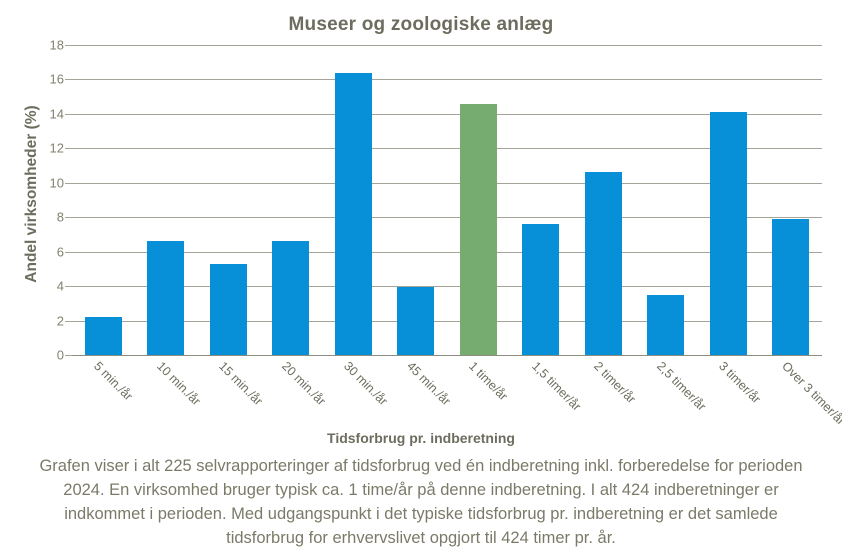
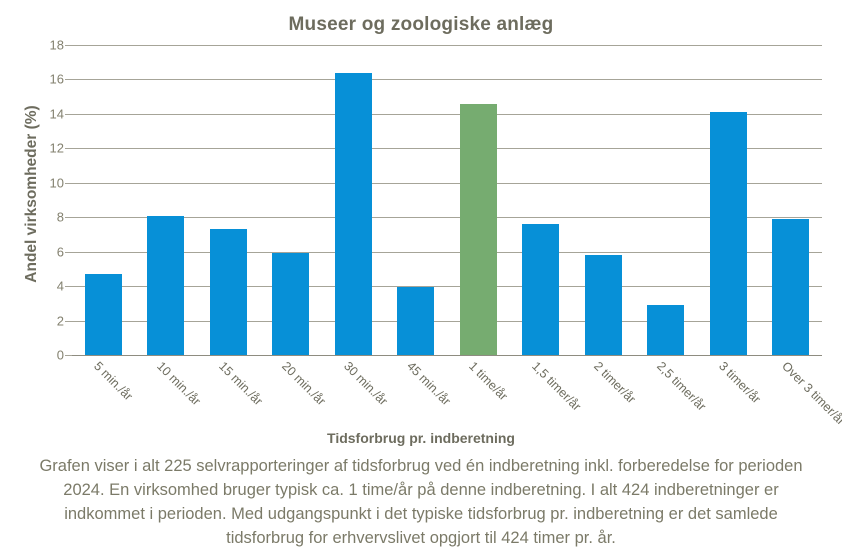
5 min./år: 2.2 -> 4.7
10 min./år: 6.6 -> 8.1
15 min./år: 5.3 -> 7.3
20 min./år: 6.6 -> 5.9
2 timer/år: 10.6 -> 5.8
2,5 timer/år: 3.5 -> 2.9
